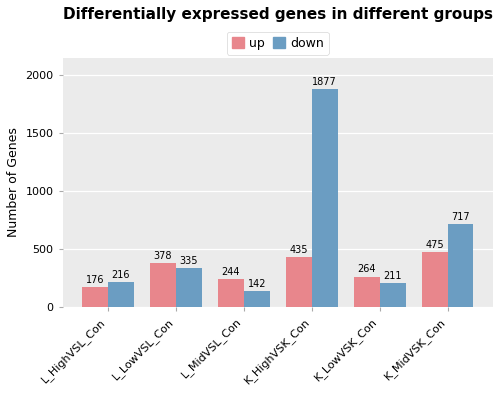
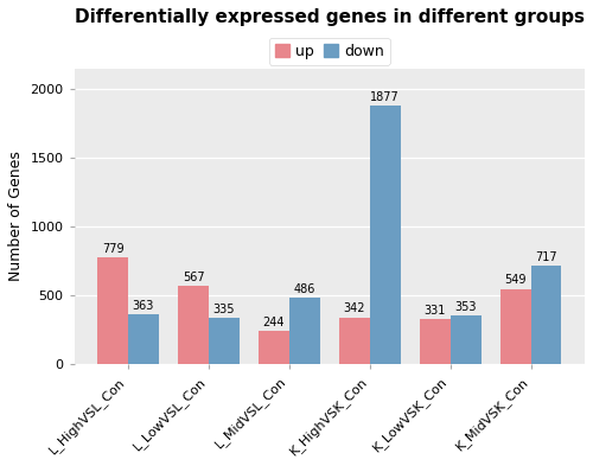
up/L_HighVSL_Con: 176 -> 779
down/L_HighVSL_Con: 216 -> 363
up/L_LowVSL_Con: 378 -> 567
down/L_MidVSL_Con: 142 -> 486
up/K_HighVSK_Con: 435 -> 342
up/K_LowVSK_Con: 264 -> 331
down/K_LowVSK_Con: 211 -> 353
up/K_MidVSK_Con: 475 -> 549
